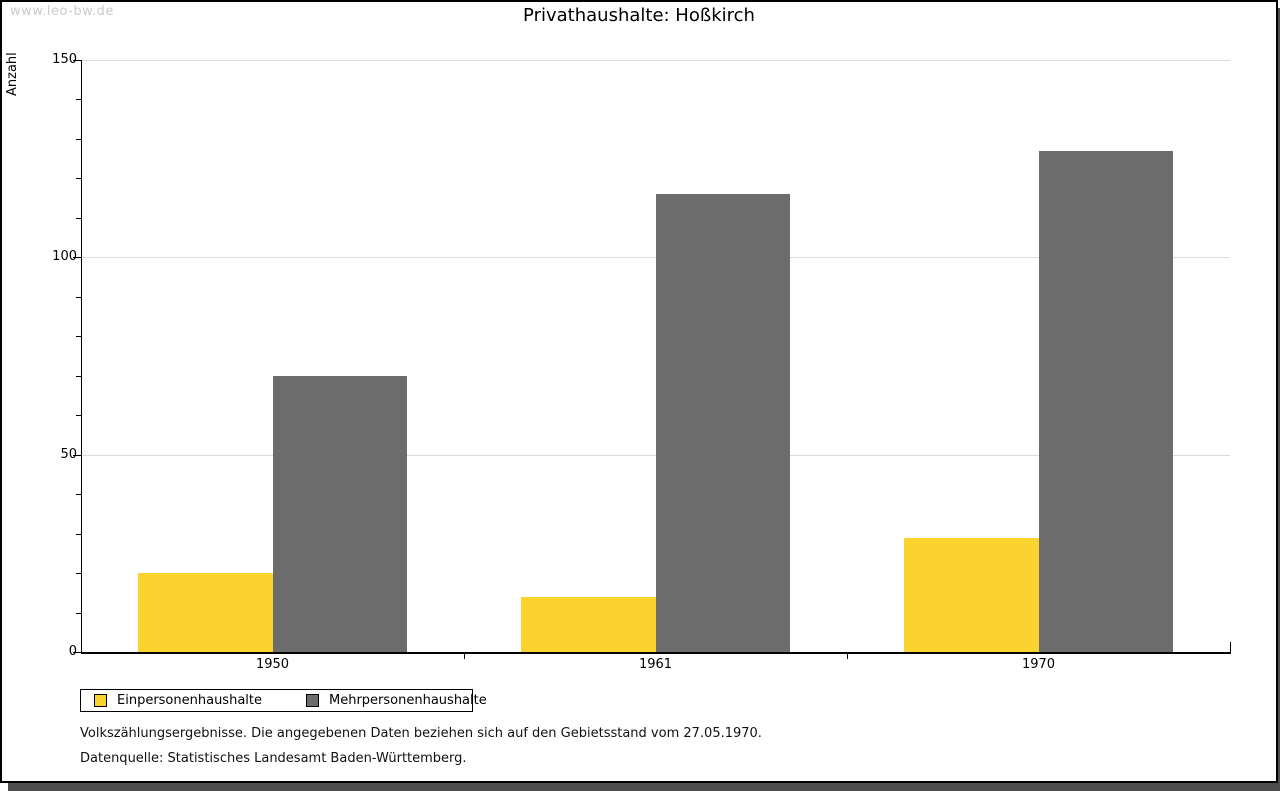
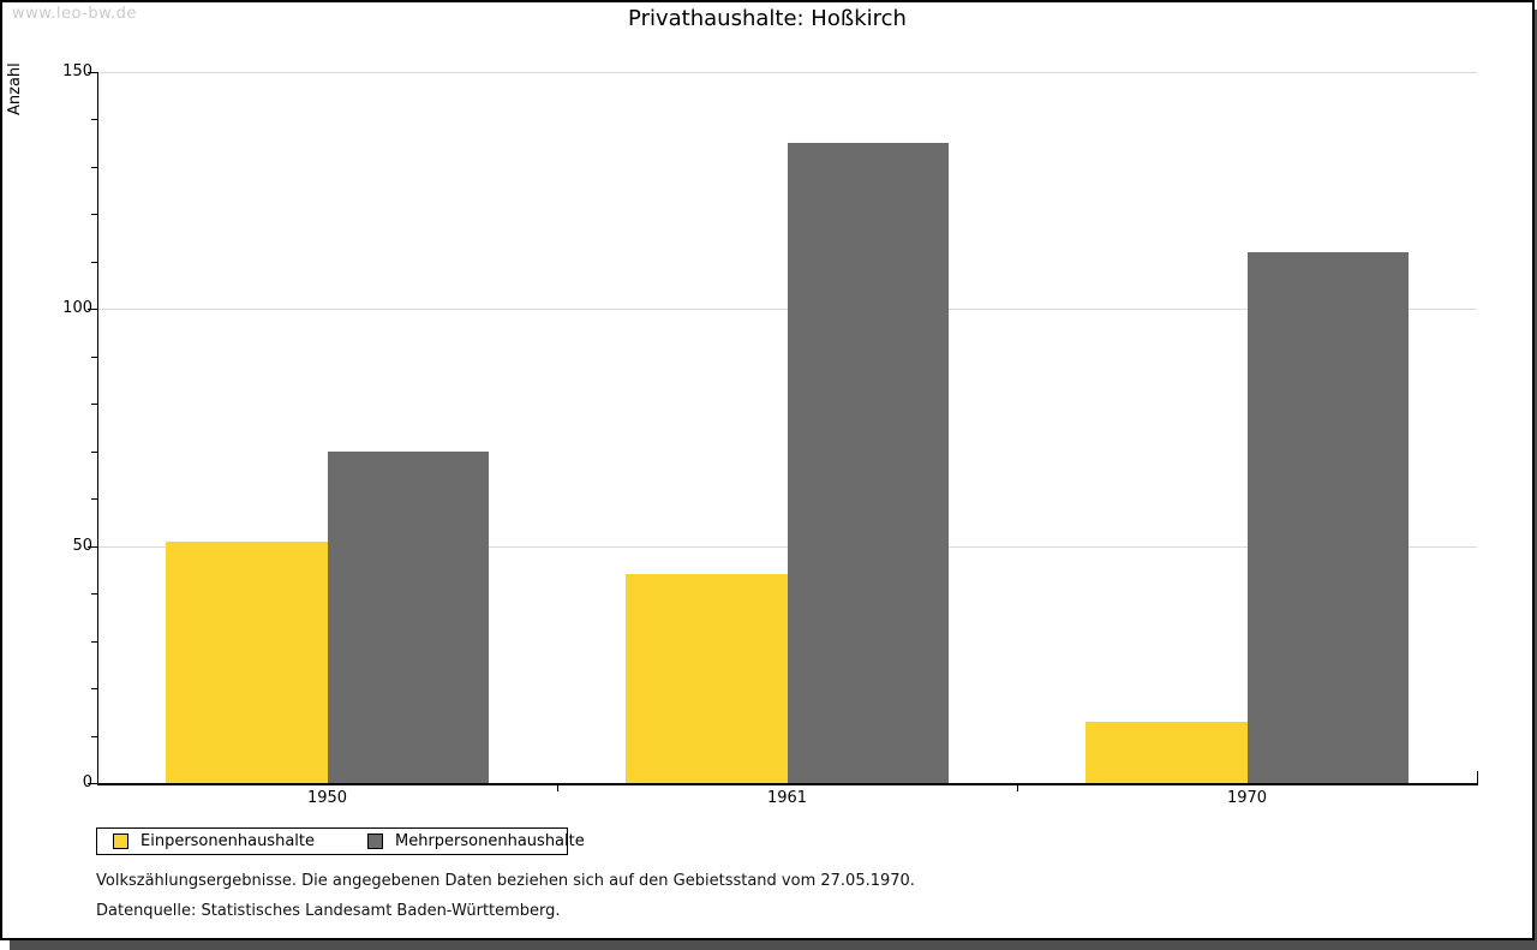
Einpersonenhaushalte/1950: 20 -> 51
Einpersonenhaushalte/1961: 14 -> 44
Mehrpersonenhaushalte/1961: 116 -> 135
Einpersonenhaushalte/1970: 29 -> 13
Mehrpersonenhaushalte/1970: 127 -> 112
